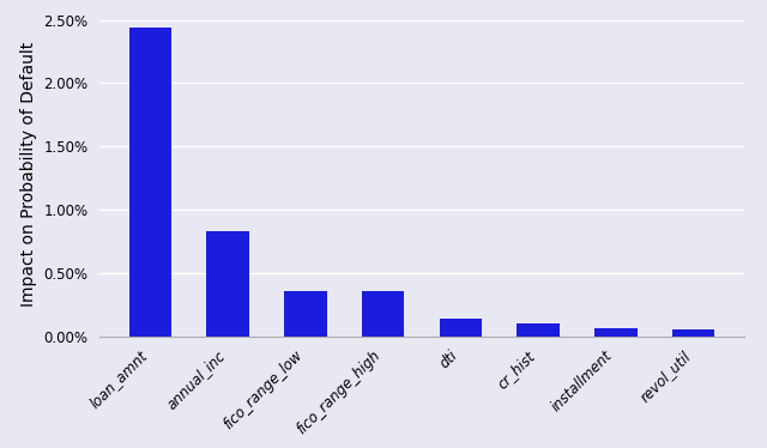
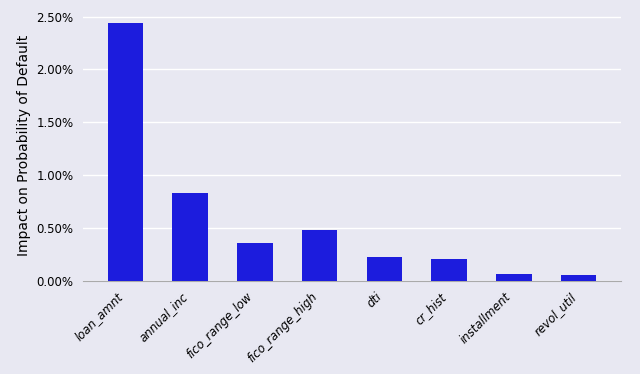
fico_range_high: 0.36% -> 0.48%
dti: 0.14% -> 0.22%
cr_hist: 0.10% -> 0.20%
